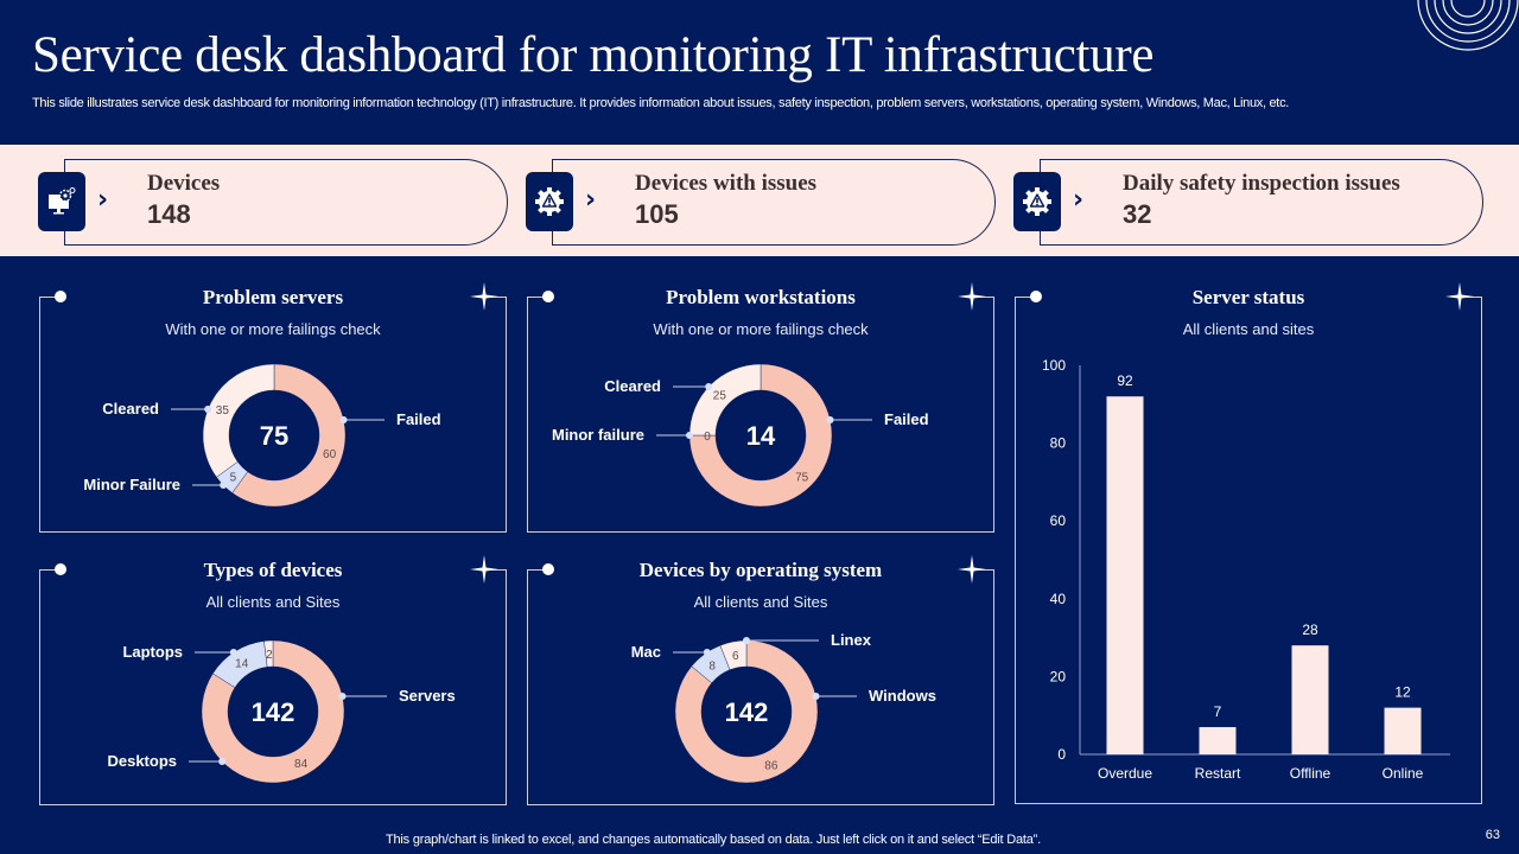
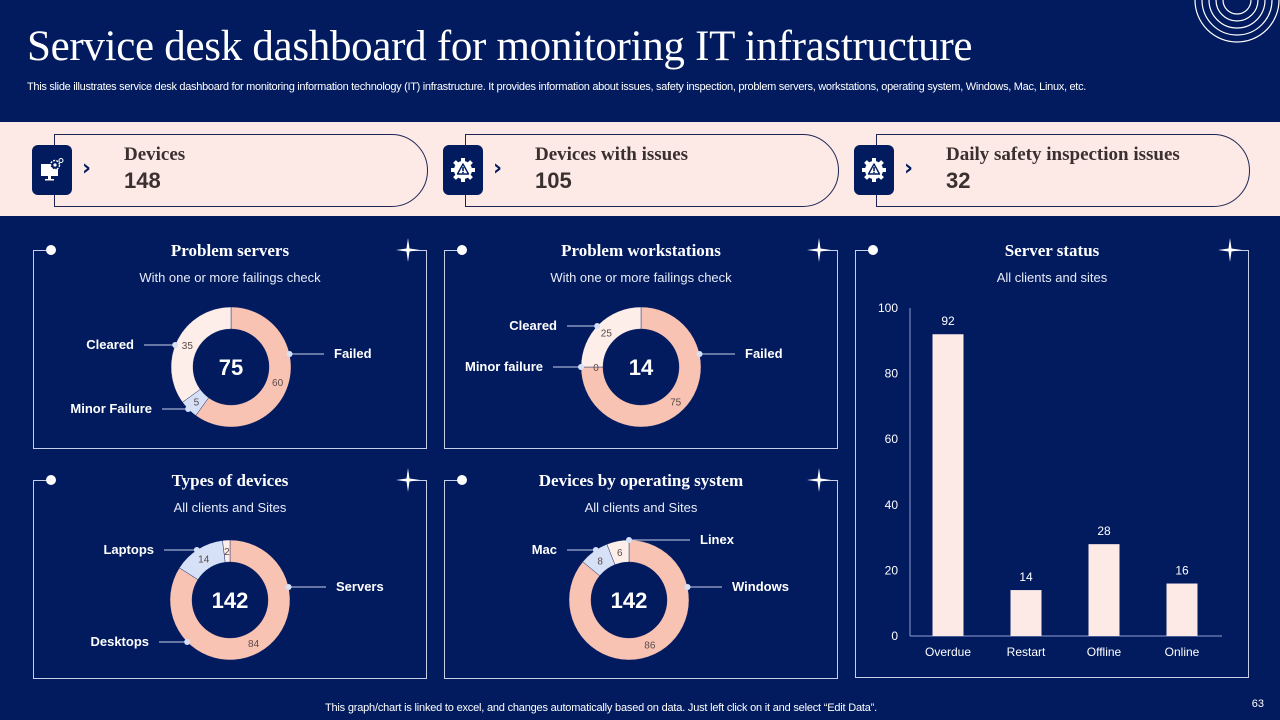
Server status/Restart: 7 -> 14
Server status/Online: 12 -> 16
